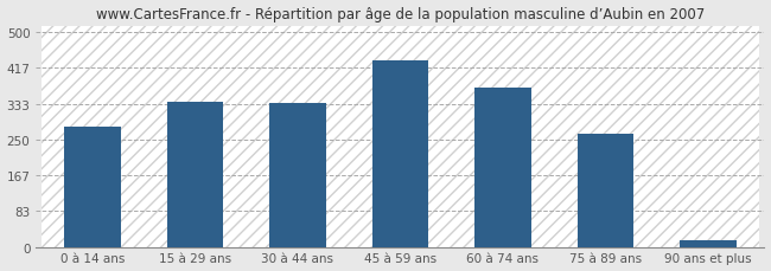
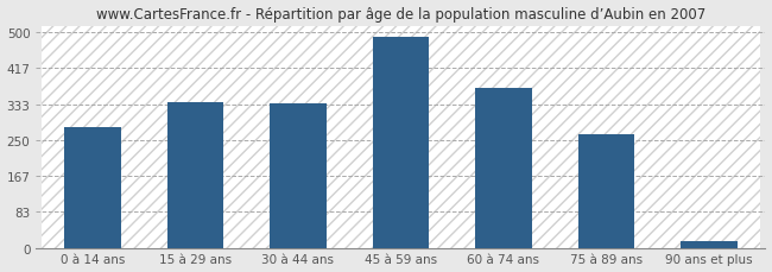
45 à 59 ans: 435 -> 490
